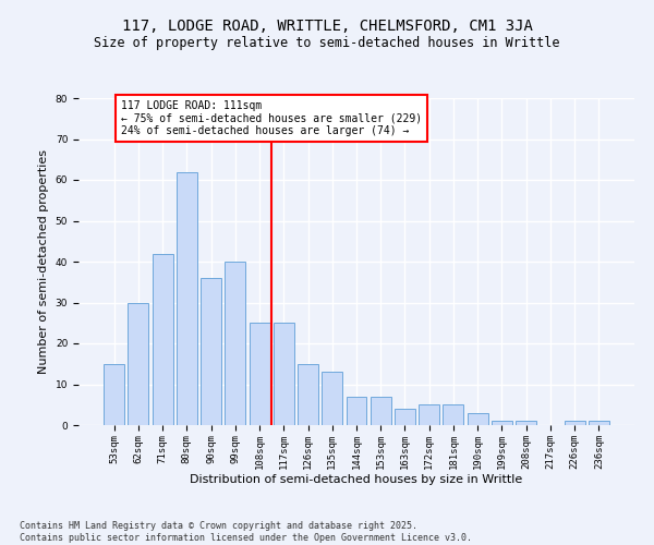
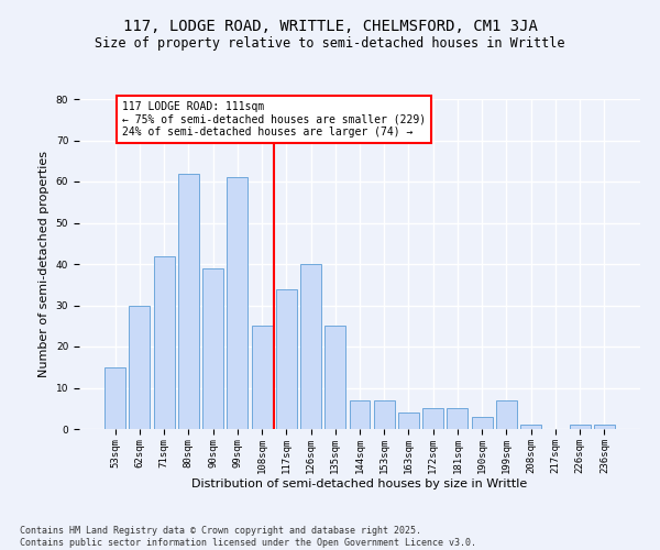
90sqm: 36 -> 39
99sqm: 40 -> 61
117sqm: 25 -> 34
126sqm: 15 -> 40
135sqm: 13 -> 25
199sqm: 1 -> 7
